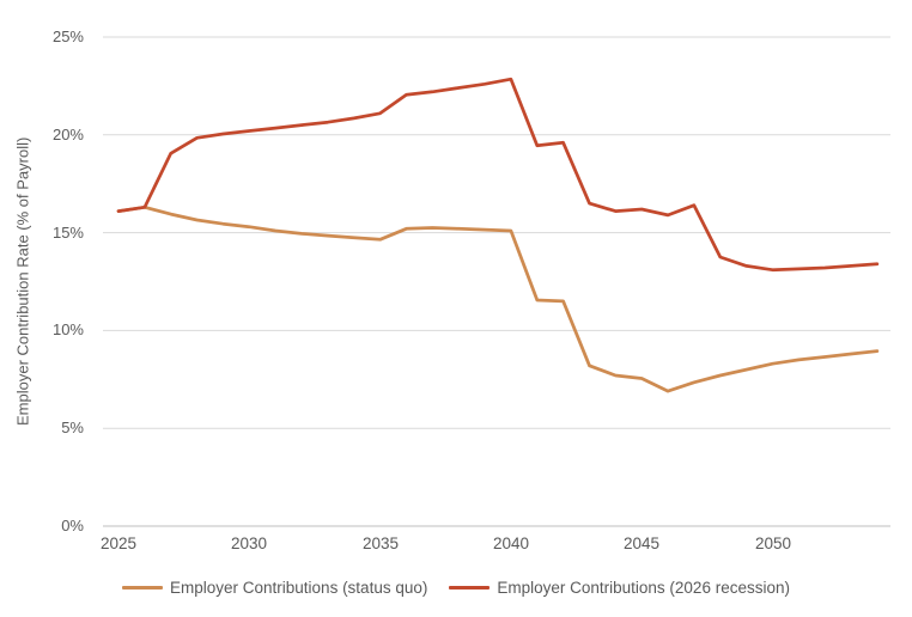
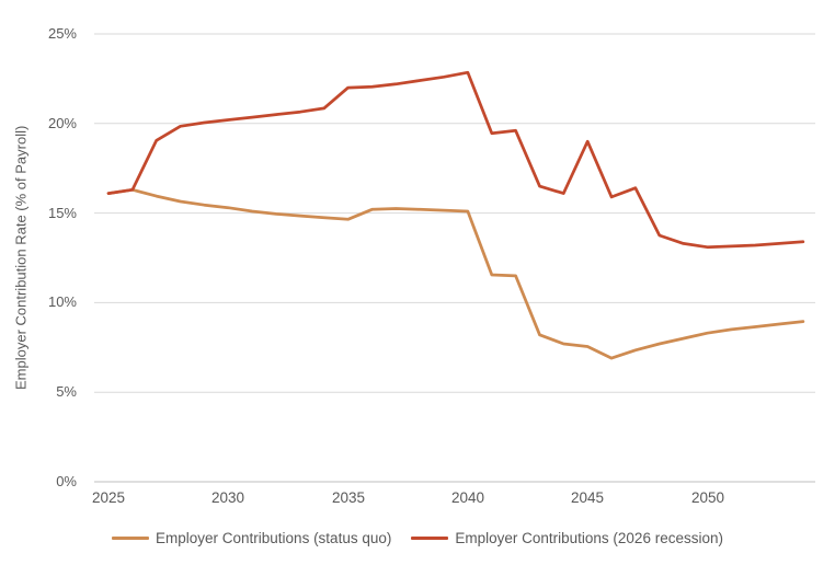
Employer Contributions (2026 recession)/2035: 21.1% -> 22.0%
Employer Contributions (2026 recession)/2045: 16.2% -> 19.0%
